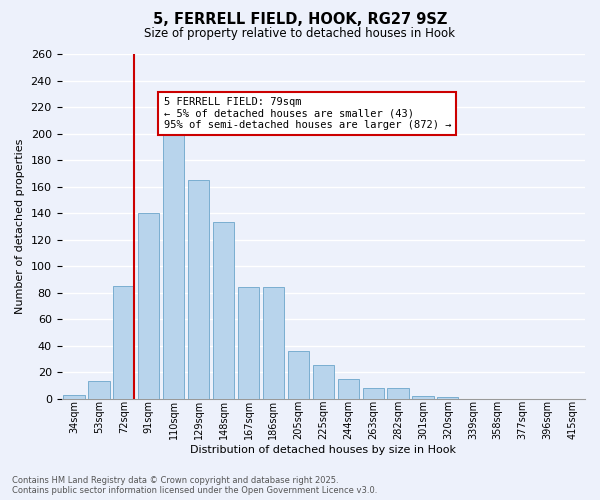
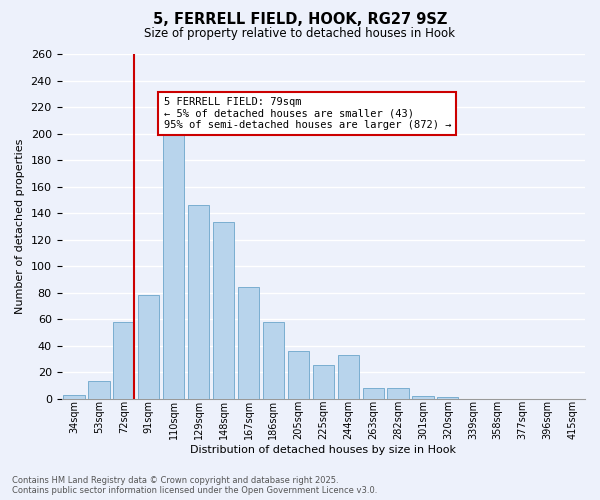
72sqm: 85 -> 58
91sqm: 140 -> 78
129sqm: 165 -> 146
186sqm: 84 -> 58
244sqm: 15 -> 33
